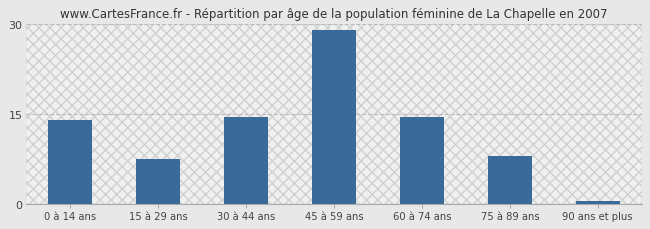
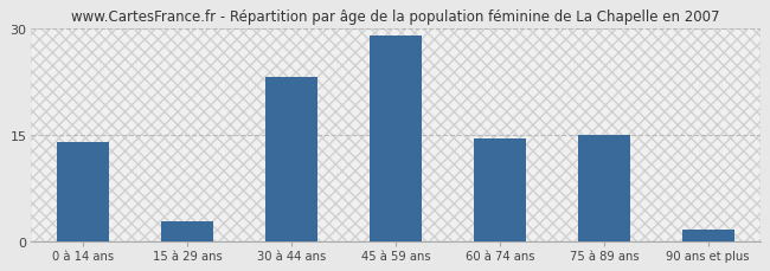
15 à 29 ans: 7.5 -> 2.8
30 à 44 ans: 14.5 -> 23.2
75 à 89 ans: 8.0 -> 15.0
90 ans et plus: 0.5 -> 1.6
